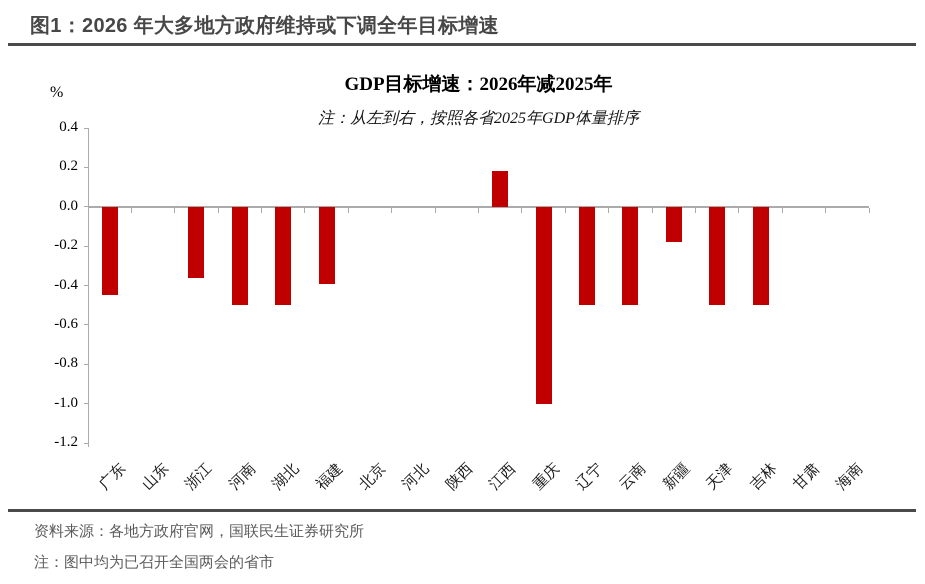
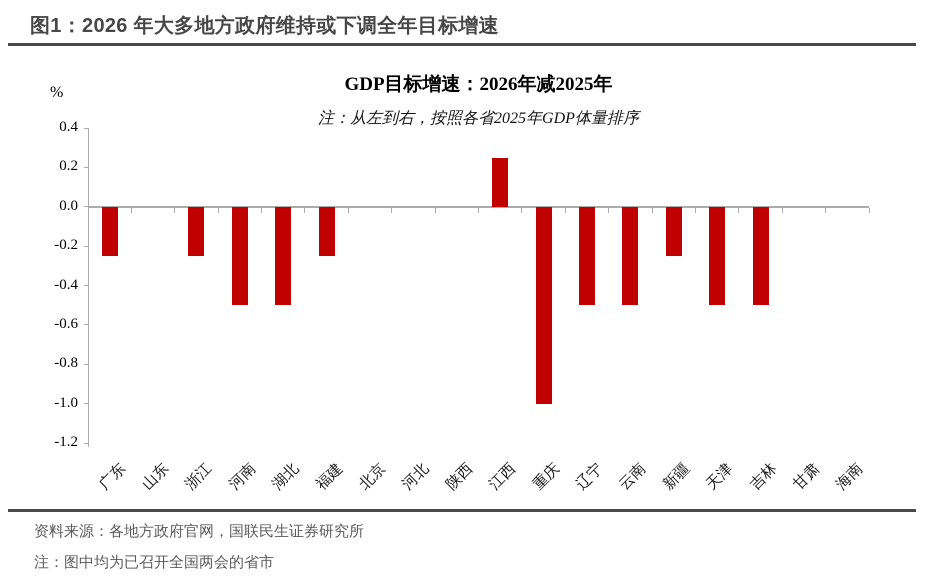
广东: -0.45 -> -0.25
浙江: -0.36 -> -0.25
福建: -0.39 -> -0.25
江西: 0.18 -> 0.25
新疆: -0.18 -> -0.25
